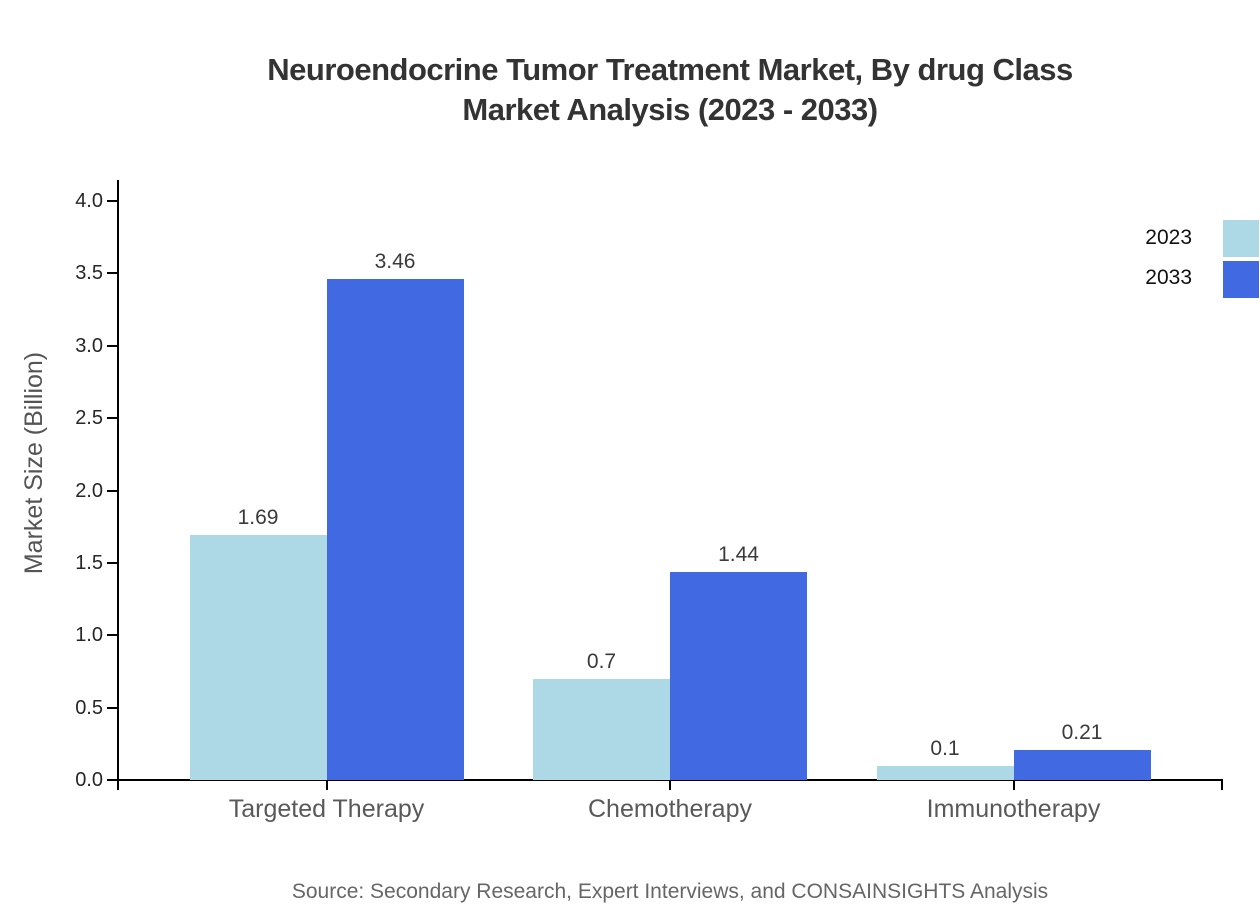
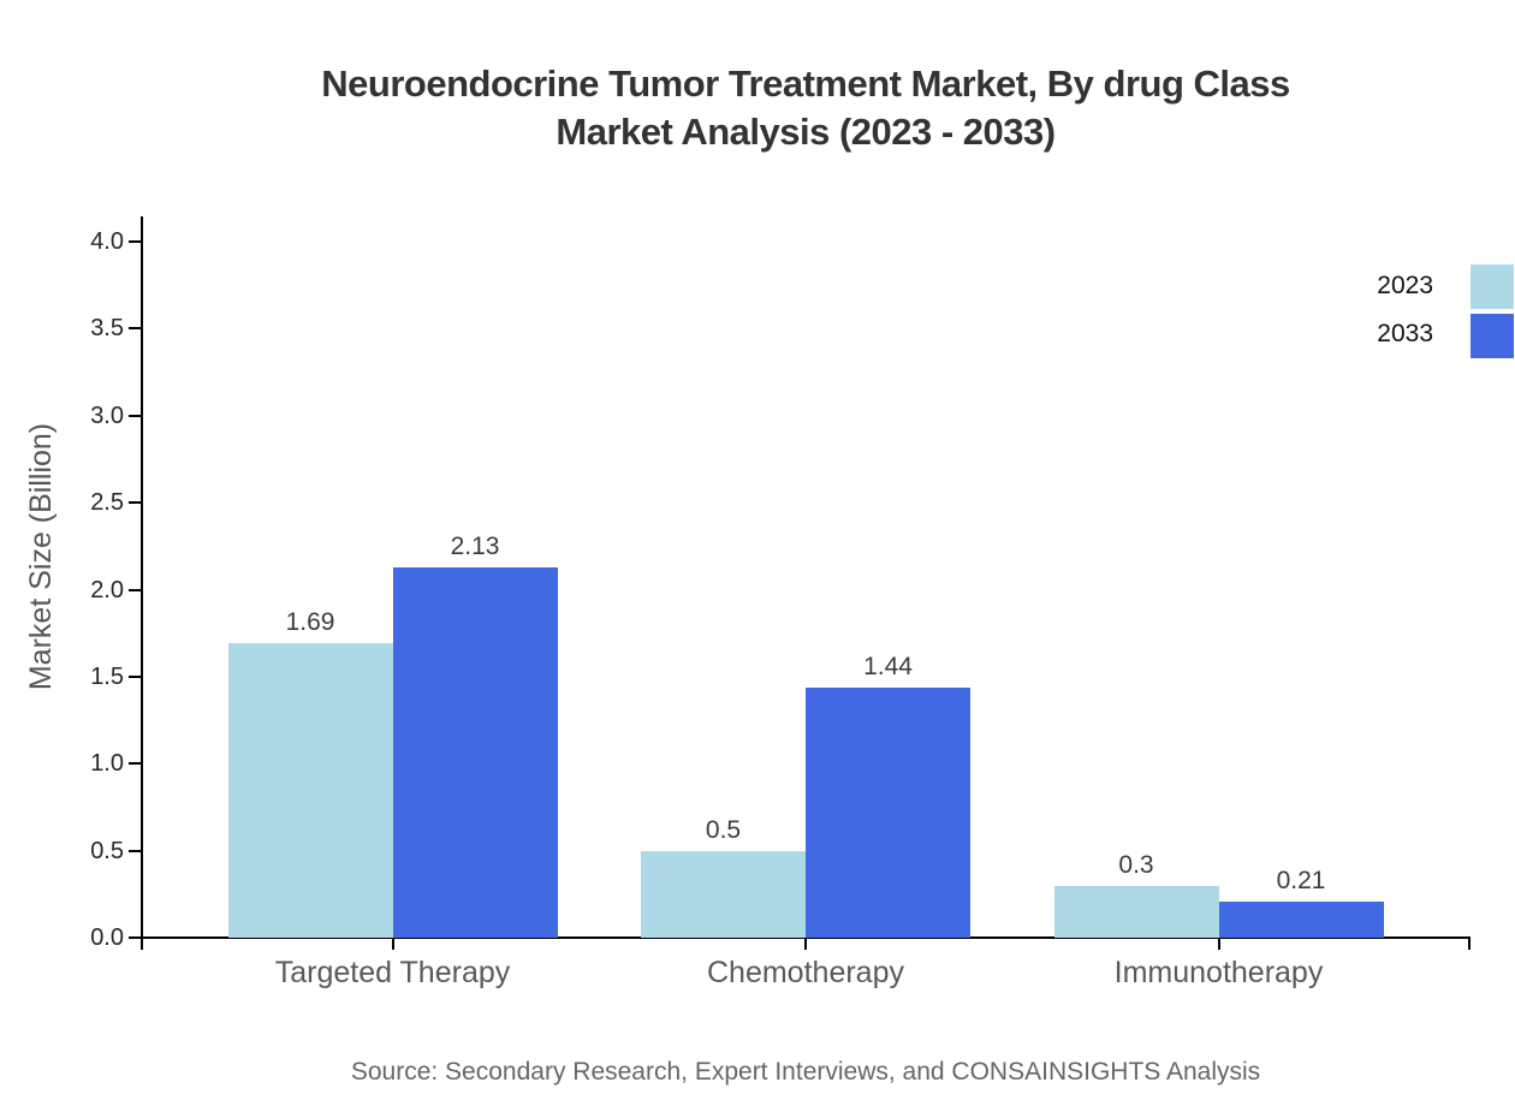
2033/Targeted Therapy: 3.46 -> 2.13
2023/Chemotherapy: 0.7 -> 0.5
2023/Immunotherapy: 0.1 -> 0.3
